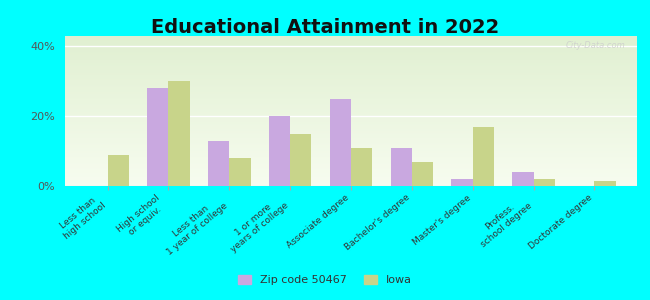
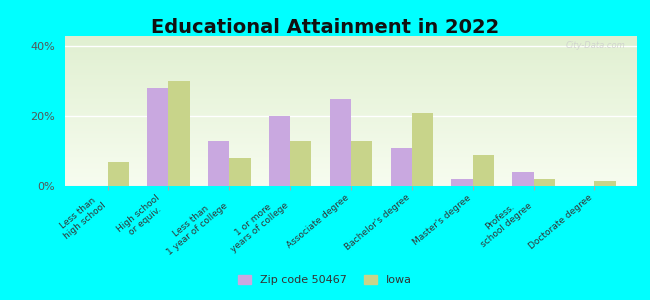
Iowa/Less than high school: 9.0% -> 7.0%
Iowa/1 or more years of college: 15.0% -> 13.0%
Iowa/Associate degree: 11.0% -> 13.0%
Iowa/Bachelor's degree: 7.0% -> 21.0%
Iowa/Master's degree: 17.0% -> 9.0%
